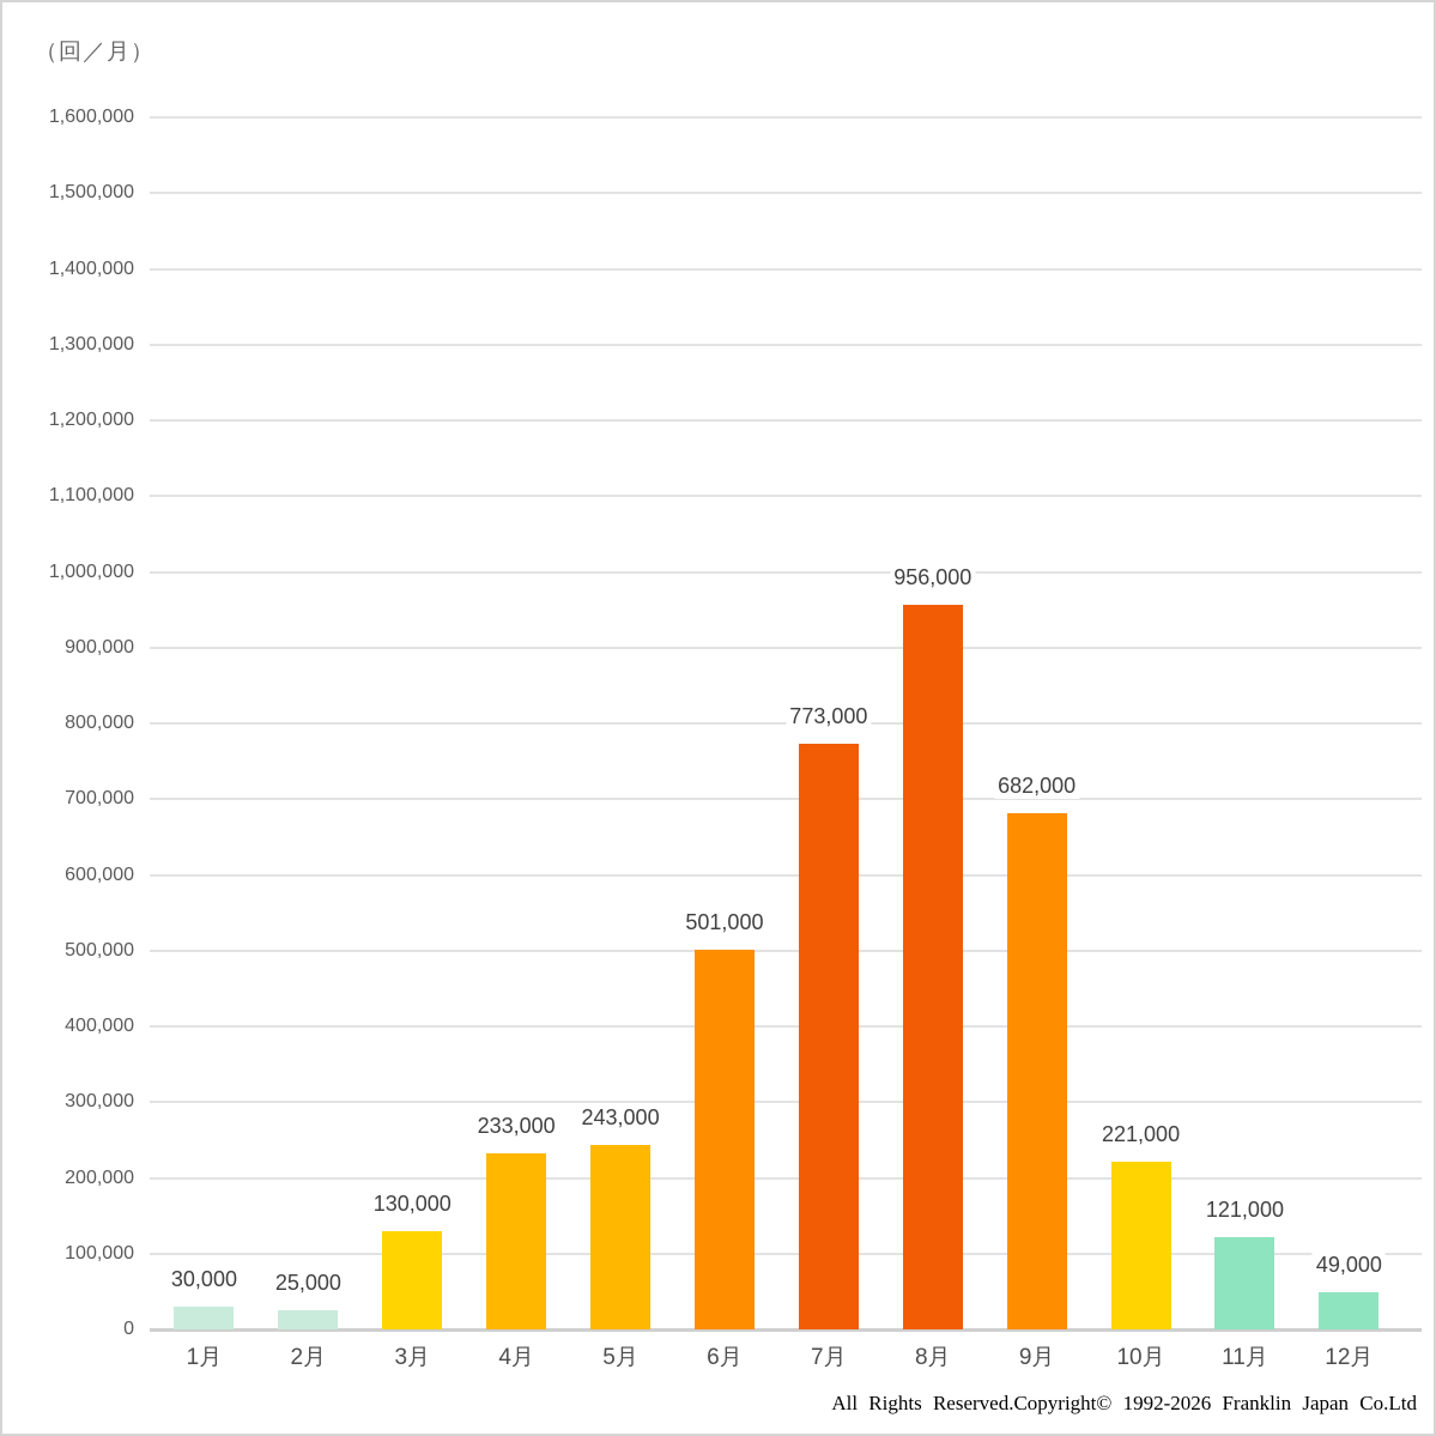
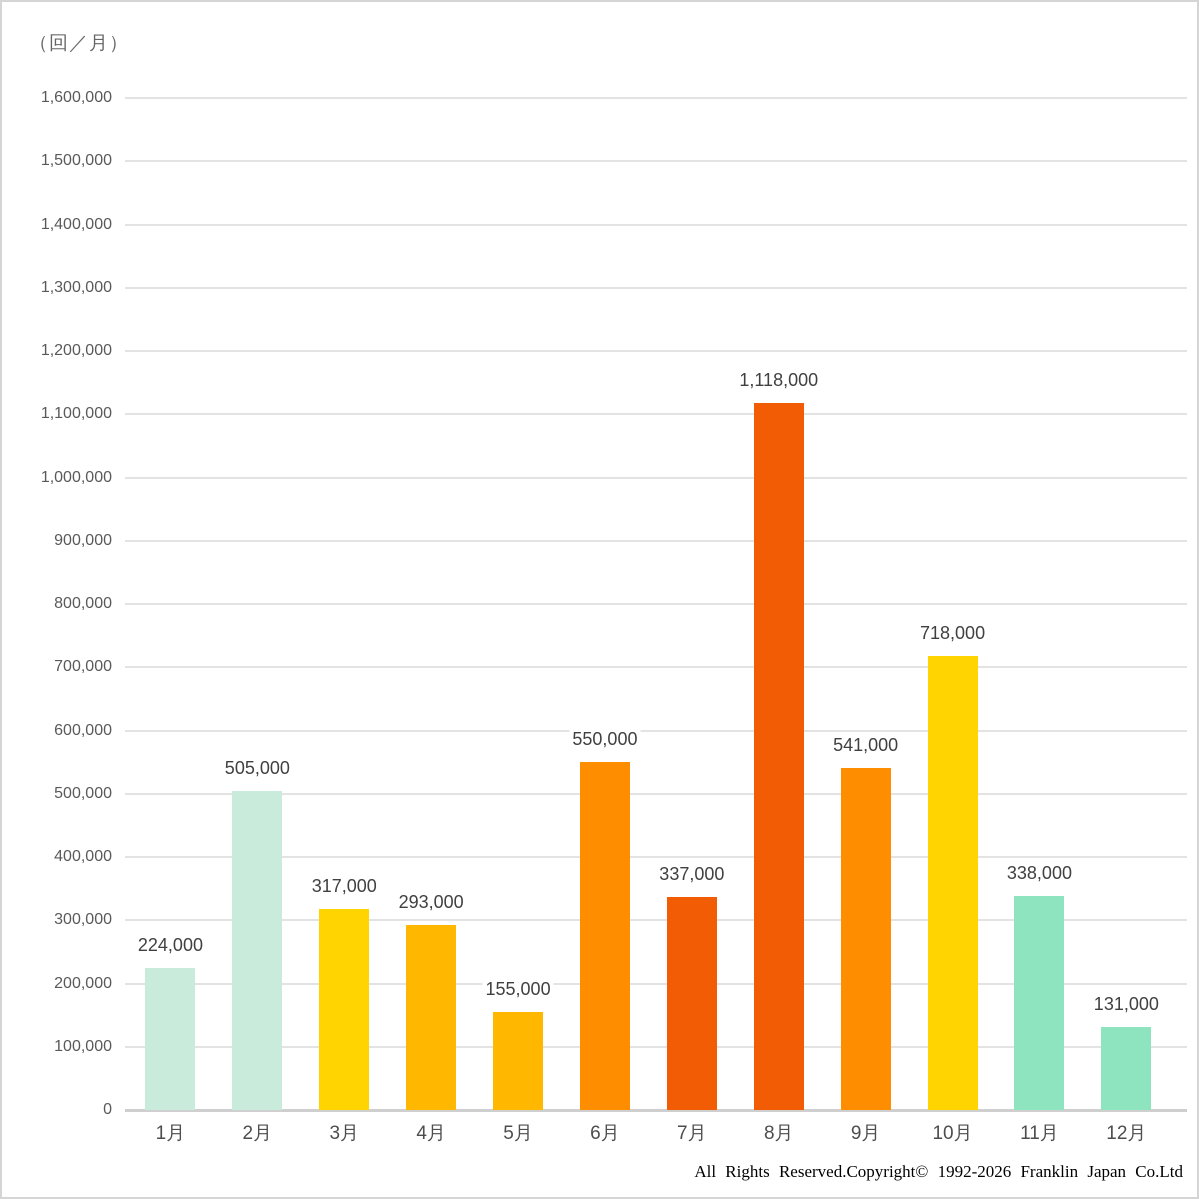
1月: 30,000 -> 224,000
2月: 25,000 -> 505,000
3月: 130,000 -> 317,000
4月: 233,000 -> 293,000
5月: 243,000 -> 155,000
6月: 501,000 -> 550,000
7月: 773,000 -> 337,000
8月: 956,000 -> 1,118,000
9月: 682,000 -> 541,000
10月: 221,000 -> 718,000
11月: 121,000 -> 338,000
12月: 49,000 -> 131,000
